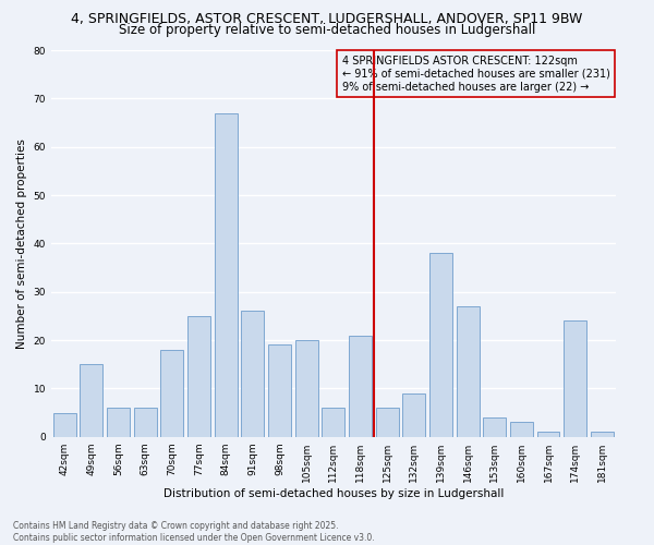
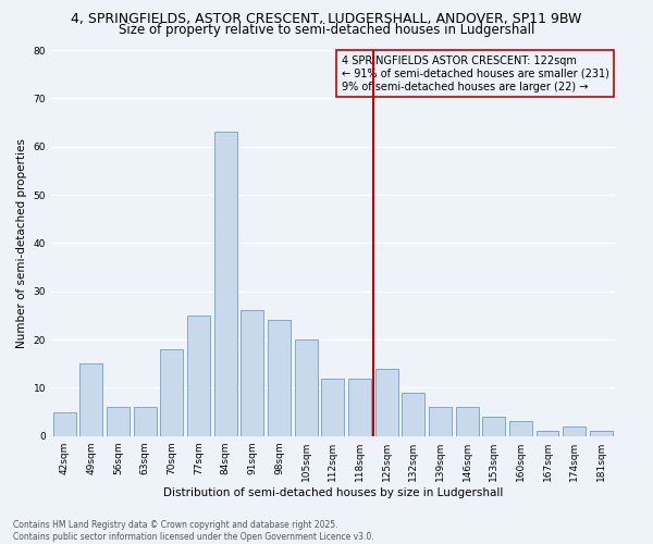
84sqm: 67 -> 63
98sqm: 19 -> 24
112sqm: 6 -> 12
118sqm: 21 -> 12
125sqm: 6 -> 14
139sqm: 38 -> 6
146sqm: 27 -> 6
174sqm: 24 -> 2
